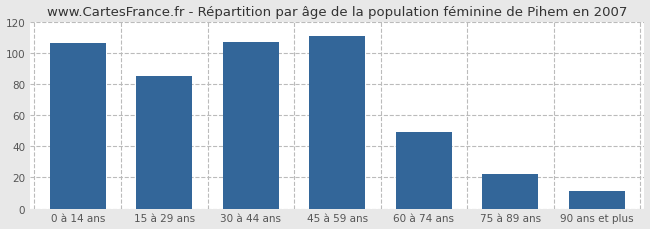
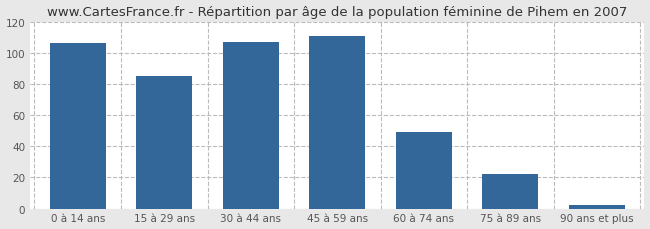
90 ans et plus: 11 -> 2
